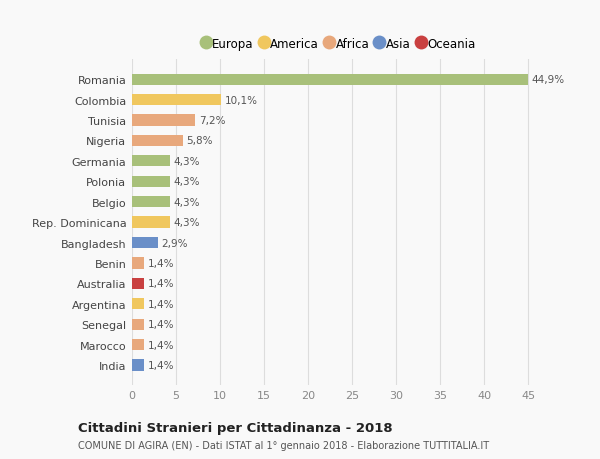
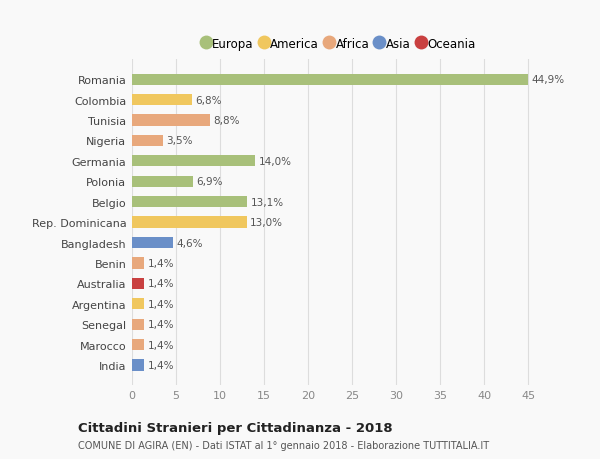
Colombia: 10,1% -> 6,8%
Tunisia: 7,2% -> 8,8%
Nigeria: 5,8% -> 3,5%
Germania: 4,3% -> 14,0%
Polonia: 4,3% -> 6,9%
Belgio: 4,3% -> 13,1%
Rep. Dominicana: 4,3% -> 13,0%
Bangladesh: 2,9% -> 4,6%
